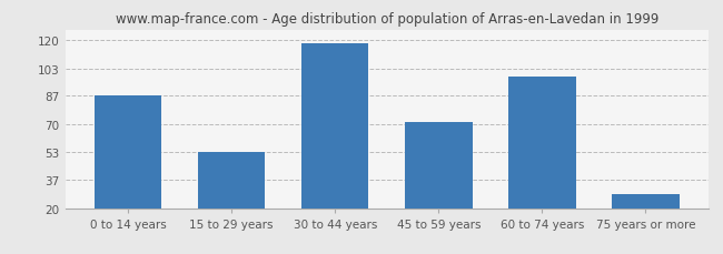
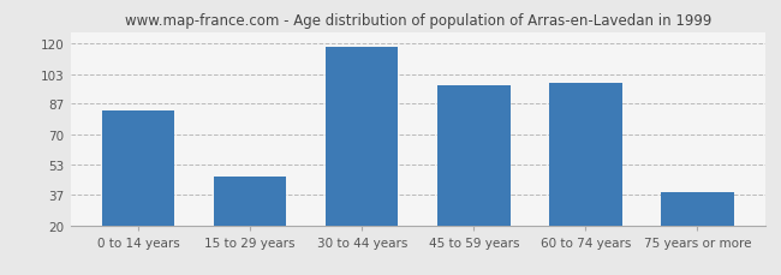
0 to 14 years: 87 -> 83
15 to 29 years: 53 -> 47
45 to 59 years: 71 -> 97
75 years or more: 28 -> 38
